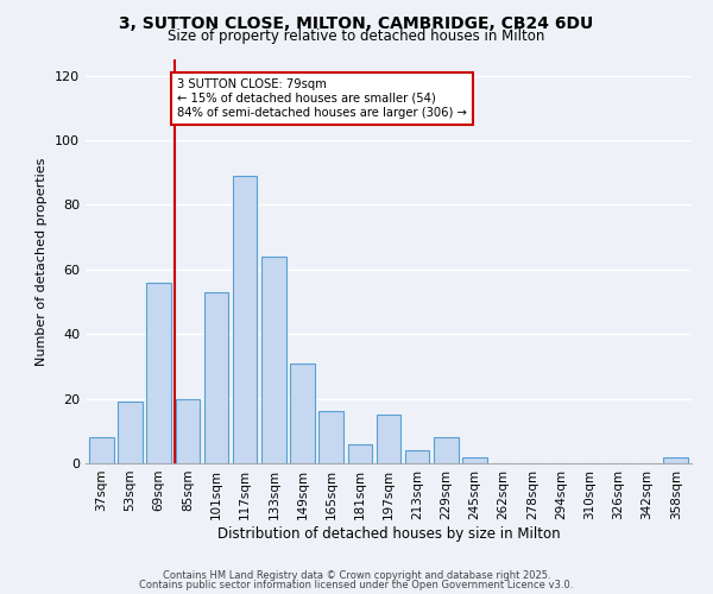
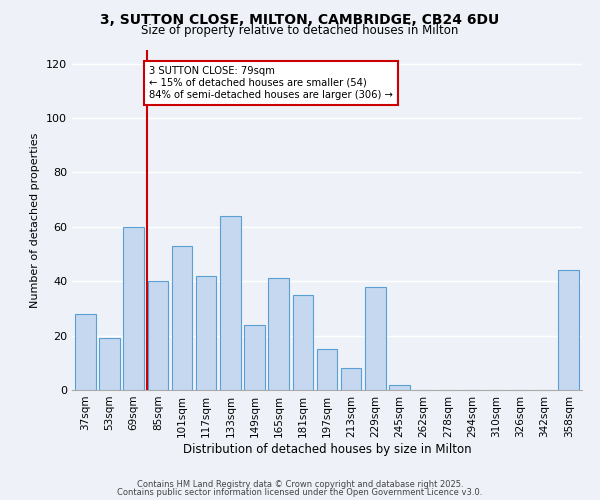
37sqm: 8 -> 28
69sqm: 56 -> 60
85sqm: 20 -> 40
117sqm: 89 -> 42
149sqm: 31 -> 24
165sqm: 16 -> 41
181sqm: 6 -> 35
213sqm: 4 -> 8
229sqm: 8 -> 38
358sqm: 2 -> 44
